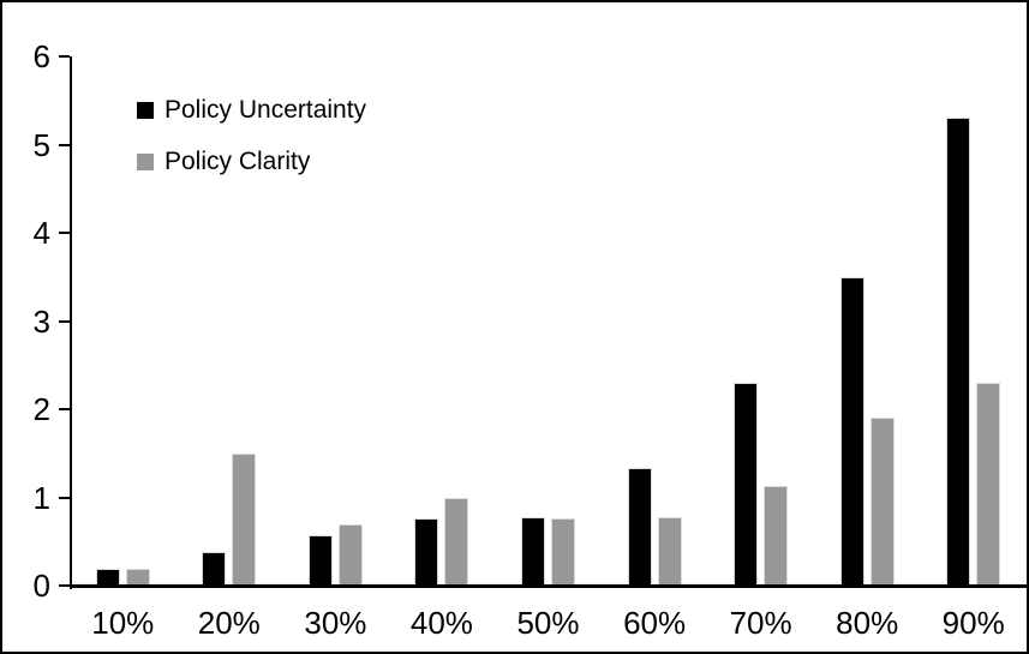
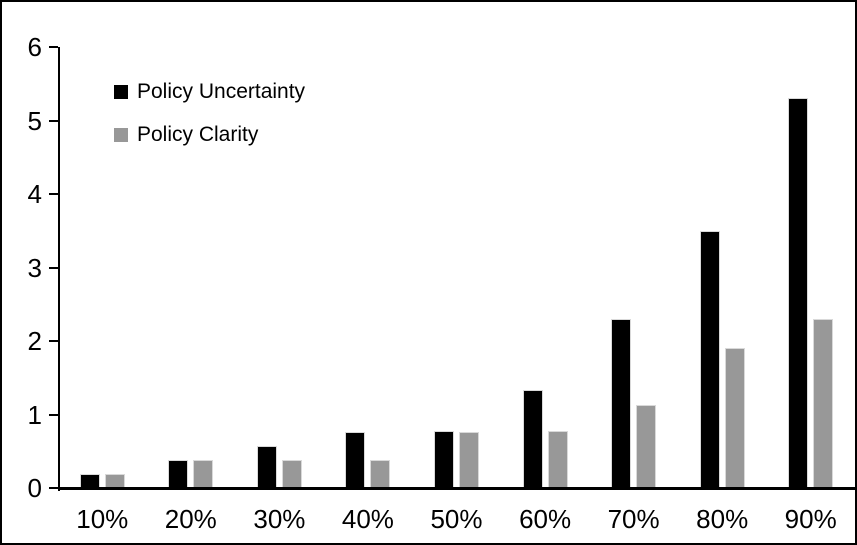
Policy Clarity/20%: 1.5 -> 0.4
Policy Clarity/30%: 0.7 -> 0.4
Policy Clarity/40%: 1.0 -> 0.4
